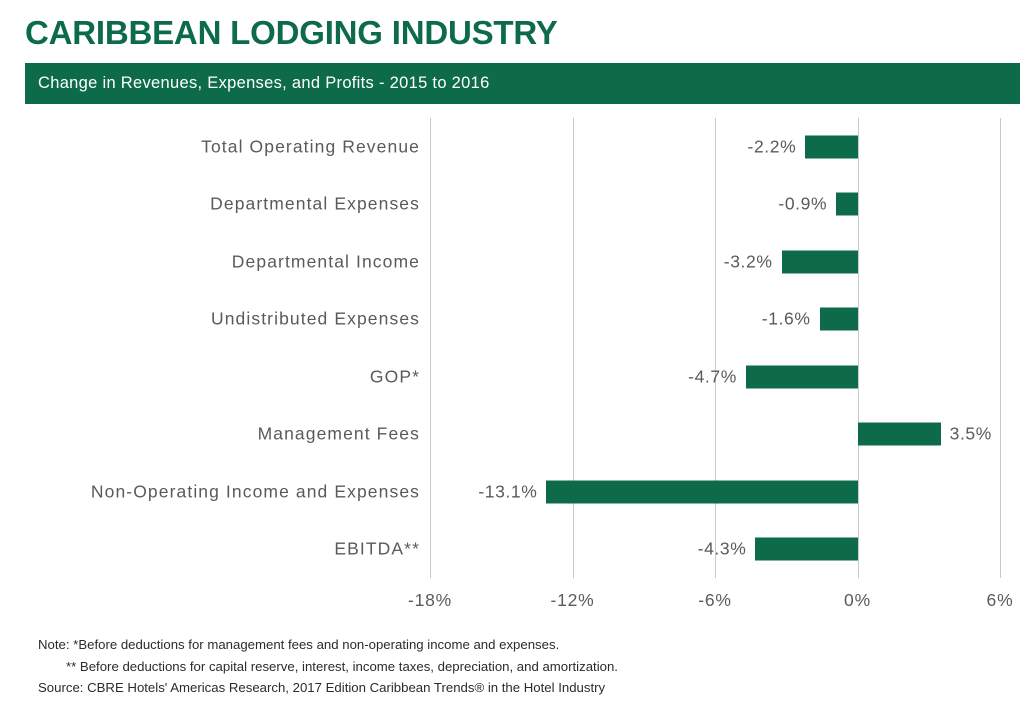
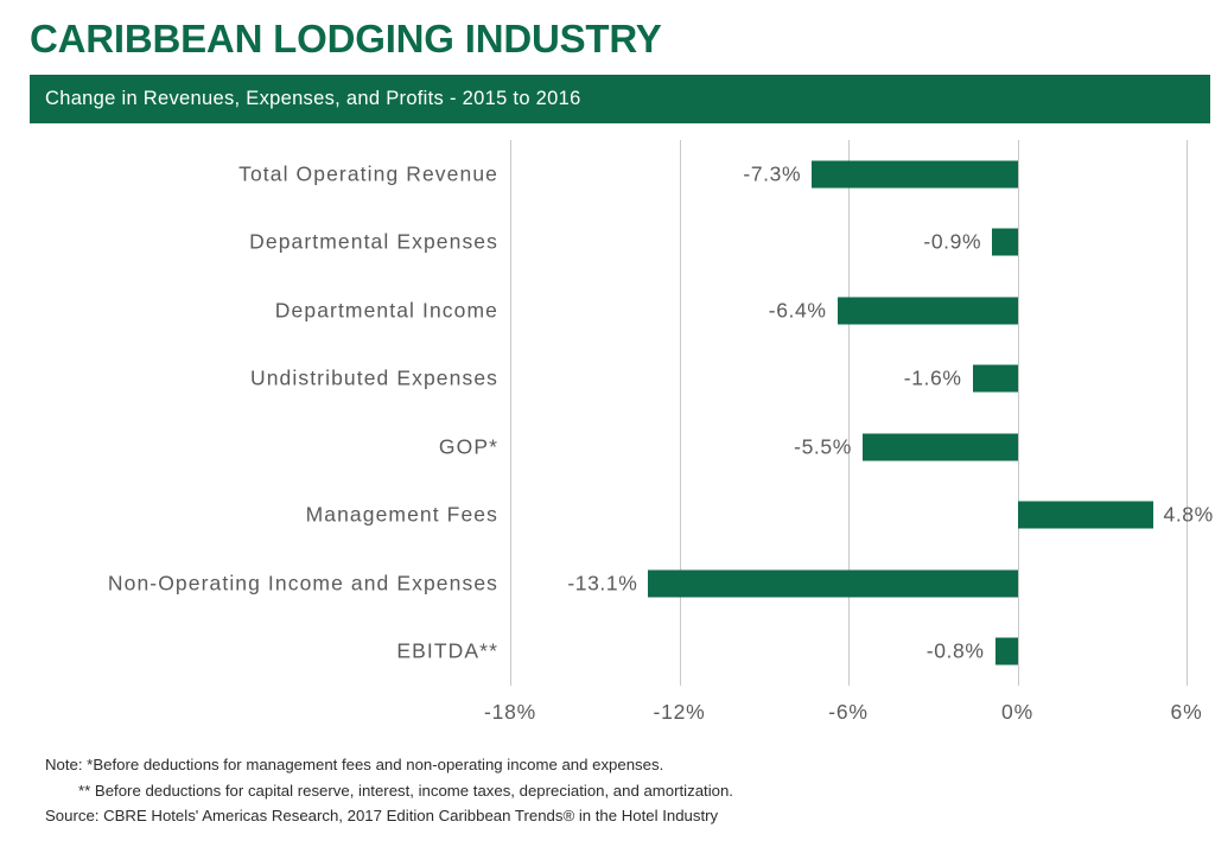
Total Operating Revenue: -2.2% -> -7.3%
Departmental Income: -3.2% -> -6.4%
GOP*: -4.7% -> -5.5%
Management Fees: 3.5% -> 4.8%
EBITDA**: -4.3% -> -0.8%
